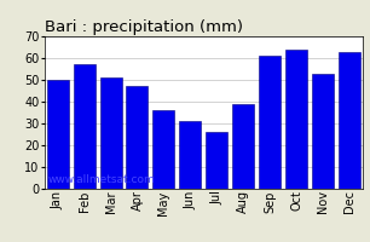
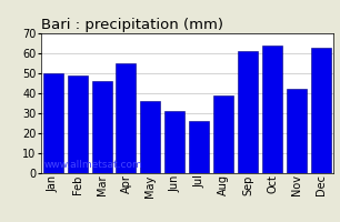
Feb: 57 -> 49
Mar: 51 -> 46
Apr: 47 -> 55
Nov: 53 -> 42
